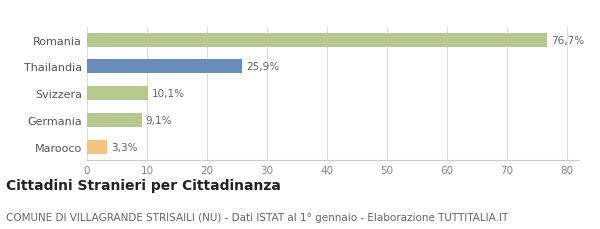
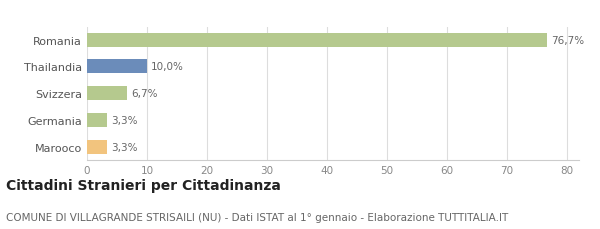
Thailandia: 25,9% -> 10,0%
Svizzera: 10,1% -> 6,7%
Germania: 9,1% -> 3,3%
